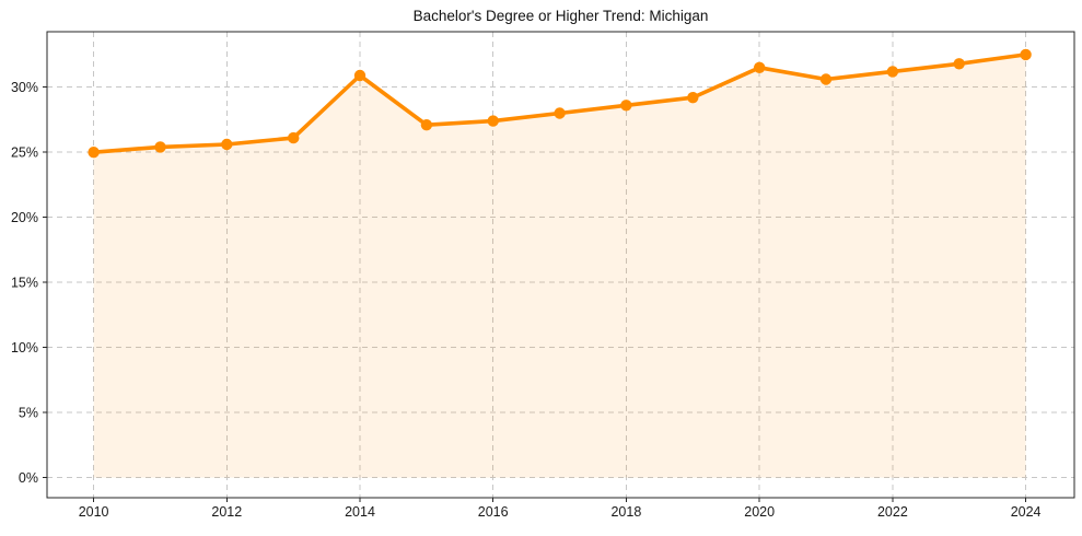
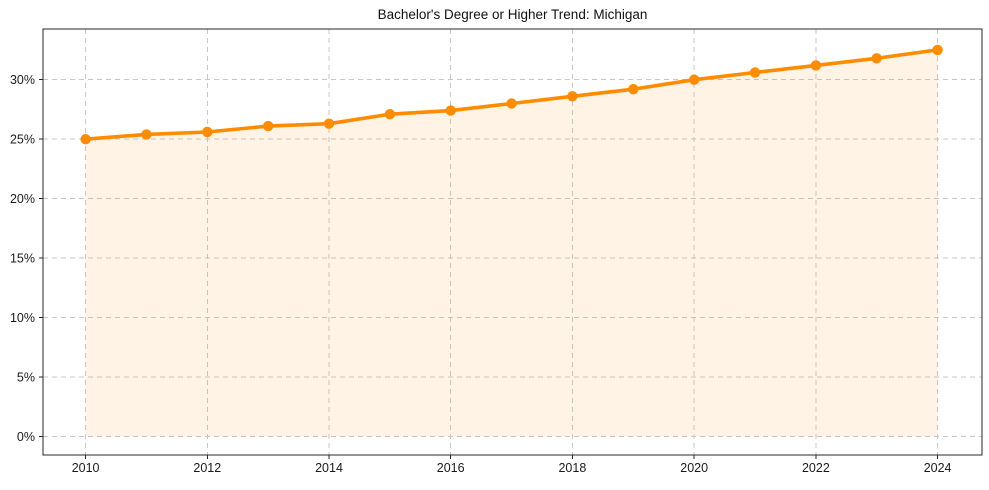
2014: 30.9% -> 26.3%
2020: 31.5% -> 30.0%
